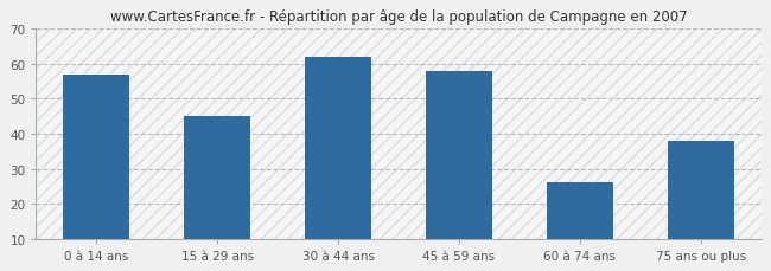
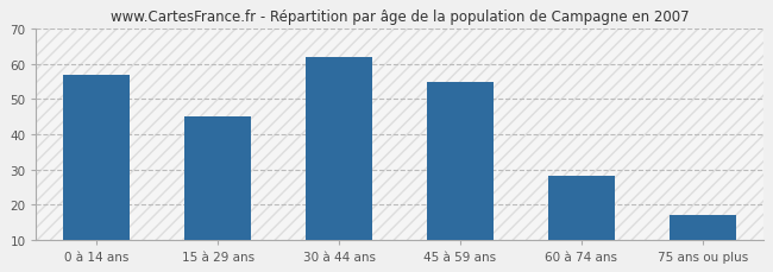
45 à 59 ans: 58 -> 55
60 à 74 ans: 26 -> 28
75 ans ou plus: 38 -> 17
